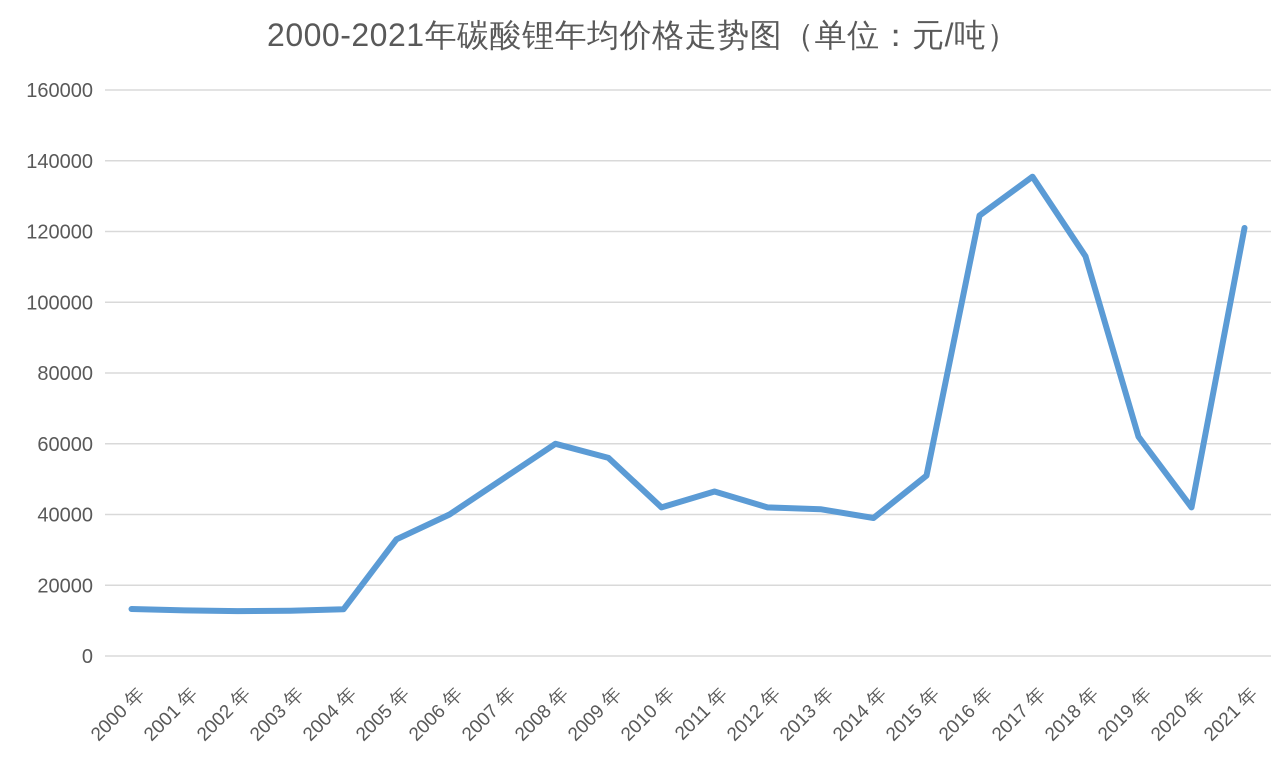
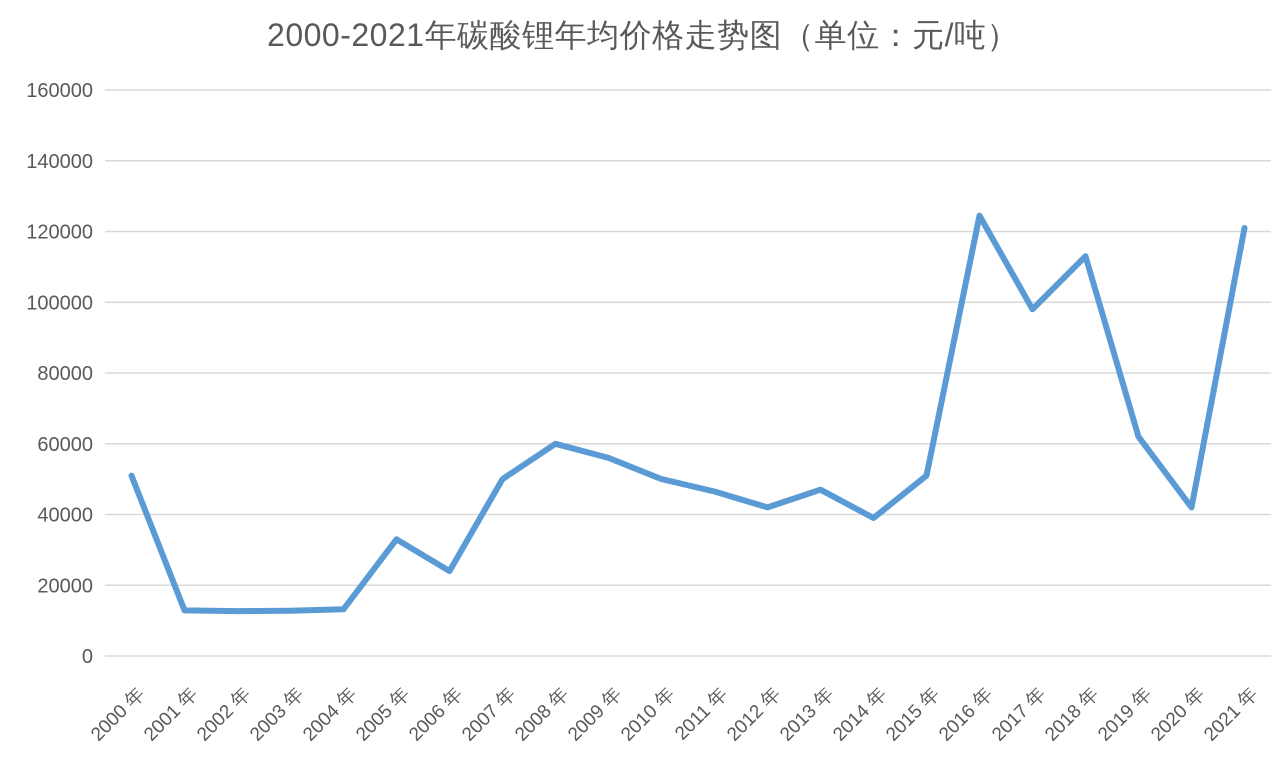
2000 年: 13000 -> 51000
2006 年: 40000 -> 24000
2010 年: 42000 -> 50000
2013 年: 42000 -> 47000
2017 年: 136000 -> 98000
